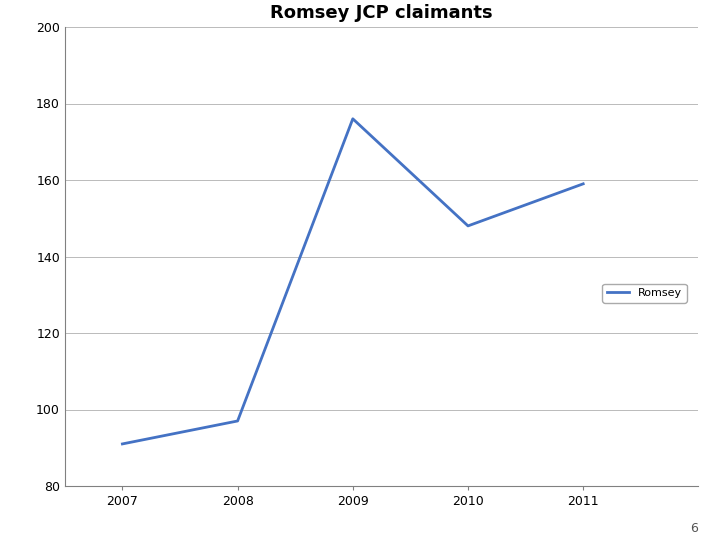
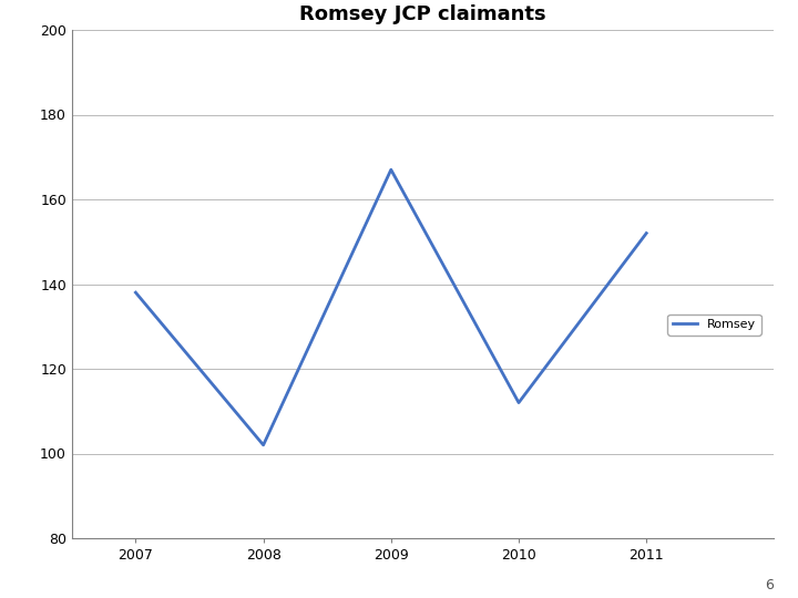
2007: 91 -> 138
2008: 97 -> 102
2009: 176 -> 167
2010: 148 -> 112
2011: 159 -> 152
